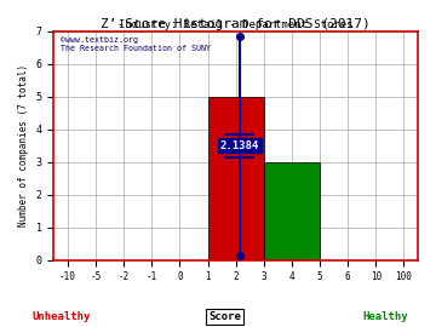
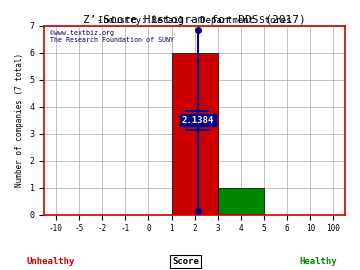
2: 5 -> 6
4: 3 -> 1
